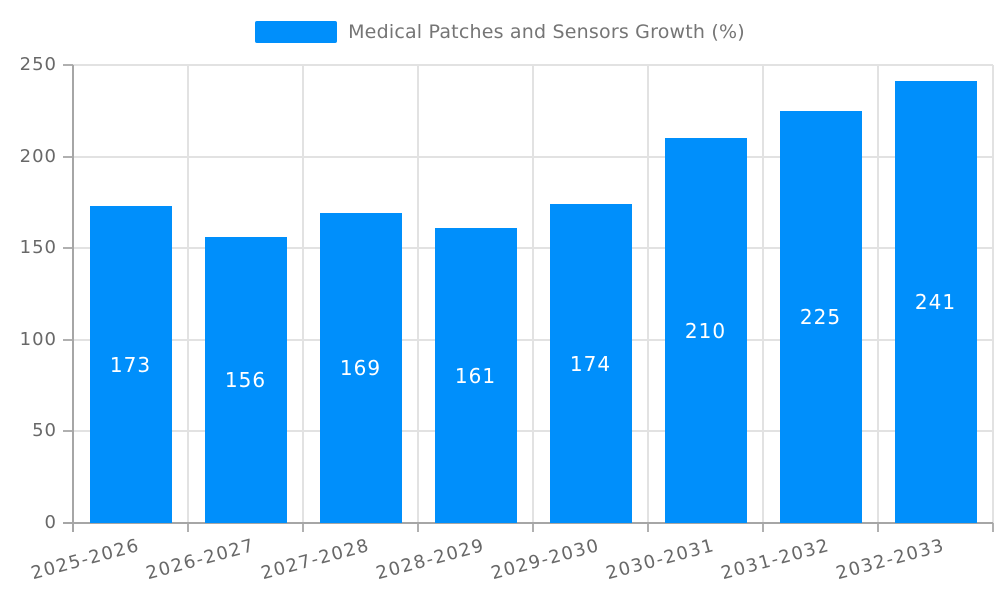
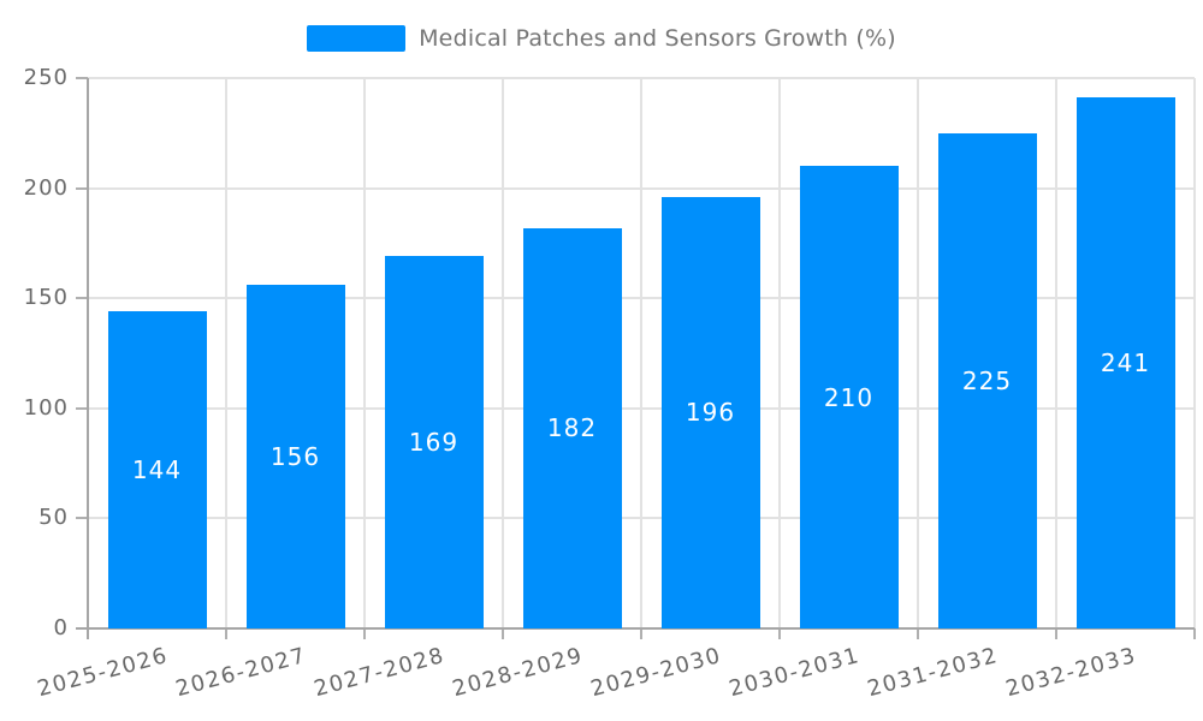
2025-2026: 173 -> 144
2028-2029: 161 -> 182
2029-2030: 174 -> 196
